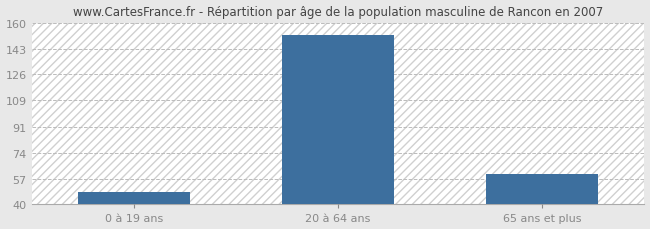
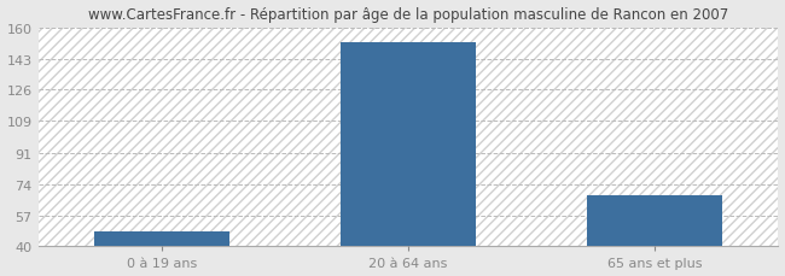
65 ans et plus: 60 -> 68
